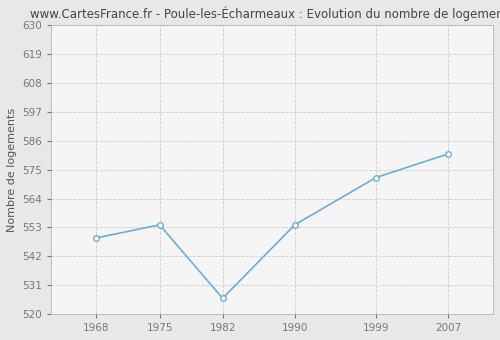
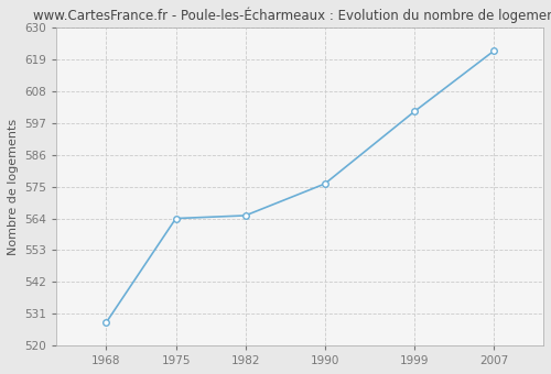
1968: 549 -> 528
1975: 554 -> 564
1982: 526 -> 565
1990: 554 -> 576
1999: 572 -> 601
2007: 581 -> 622
